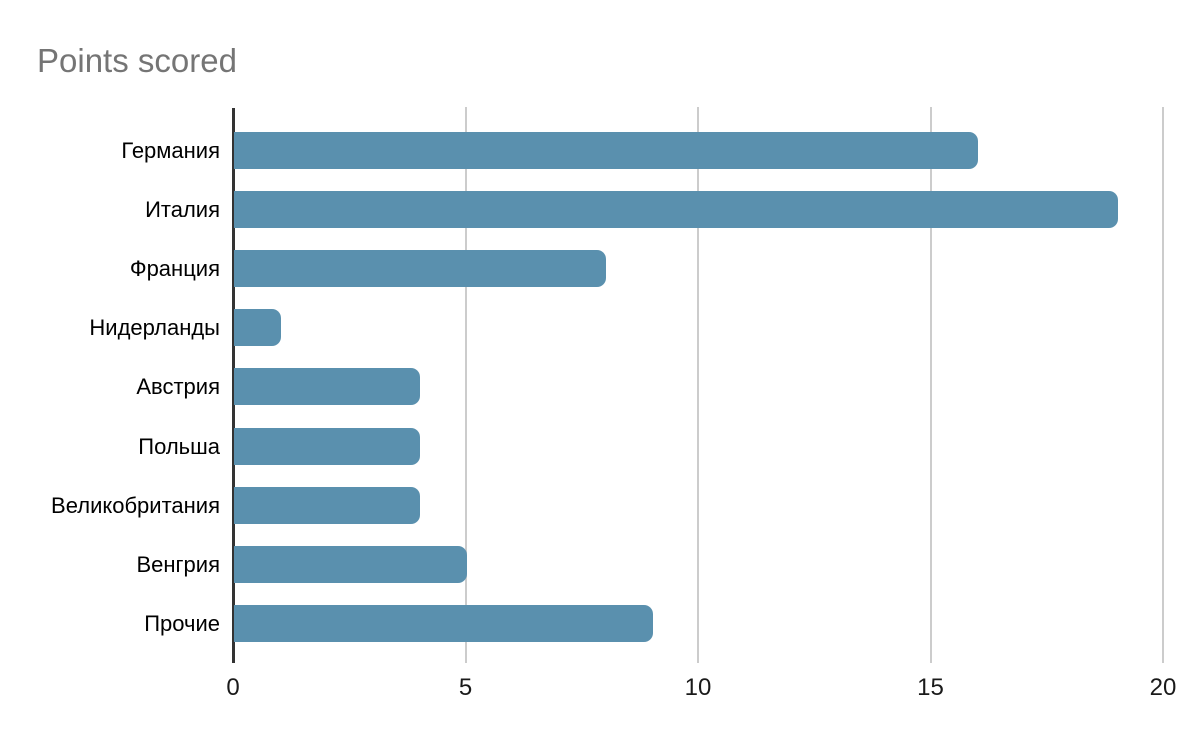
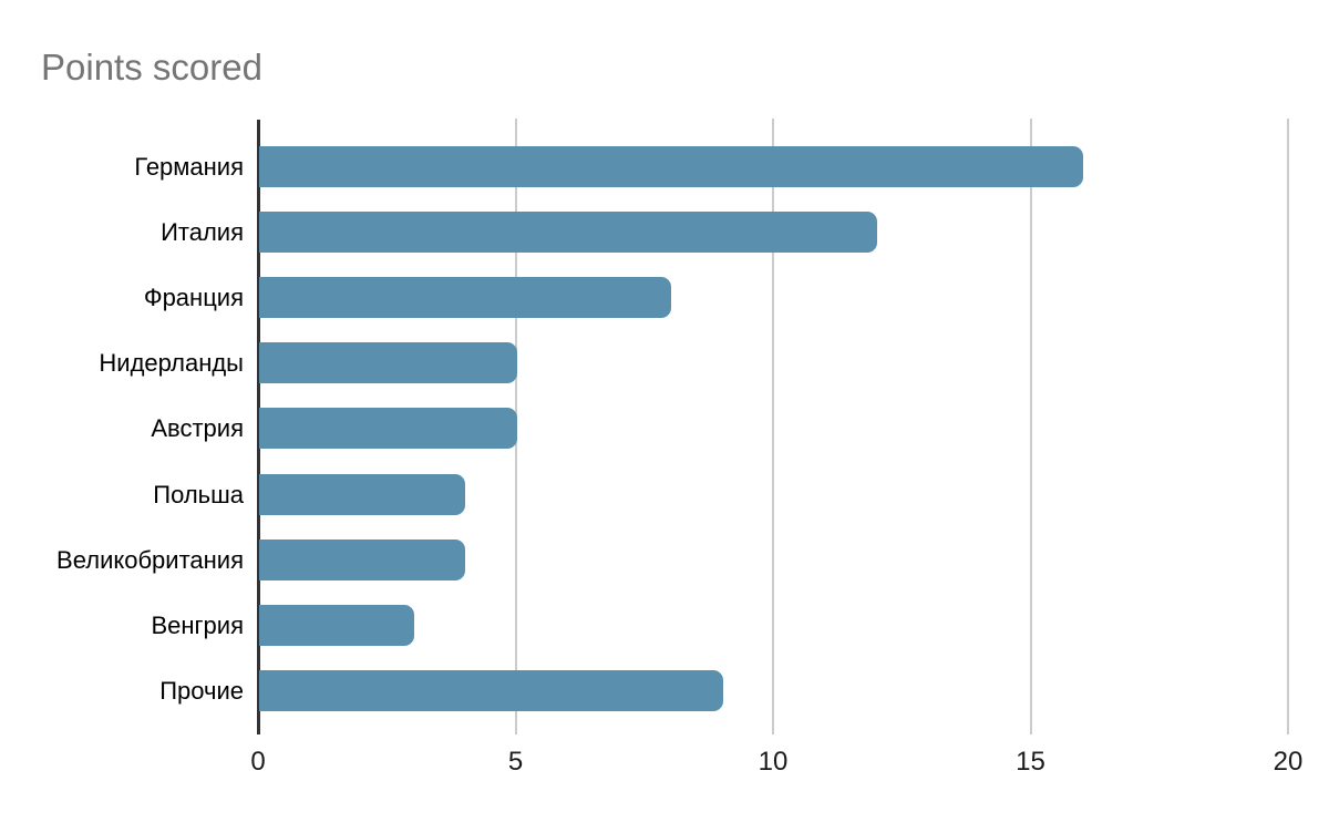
Италия: 19 -> 12
Нидерланды: 1 -> 5
Австрия: 4 -> 5
Венгрия: 5 -> 3
